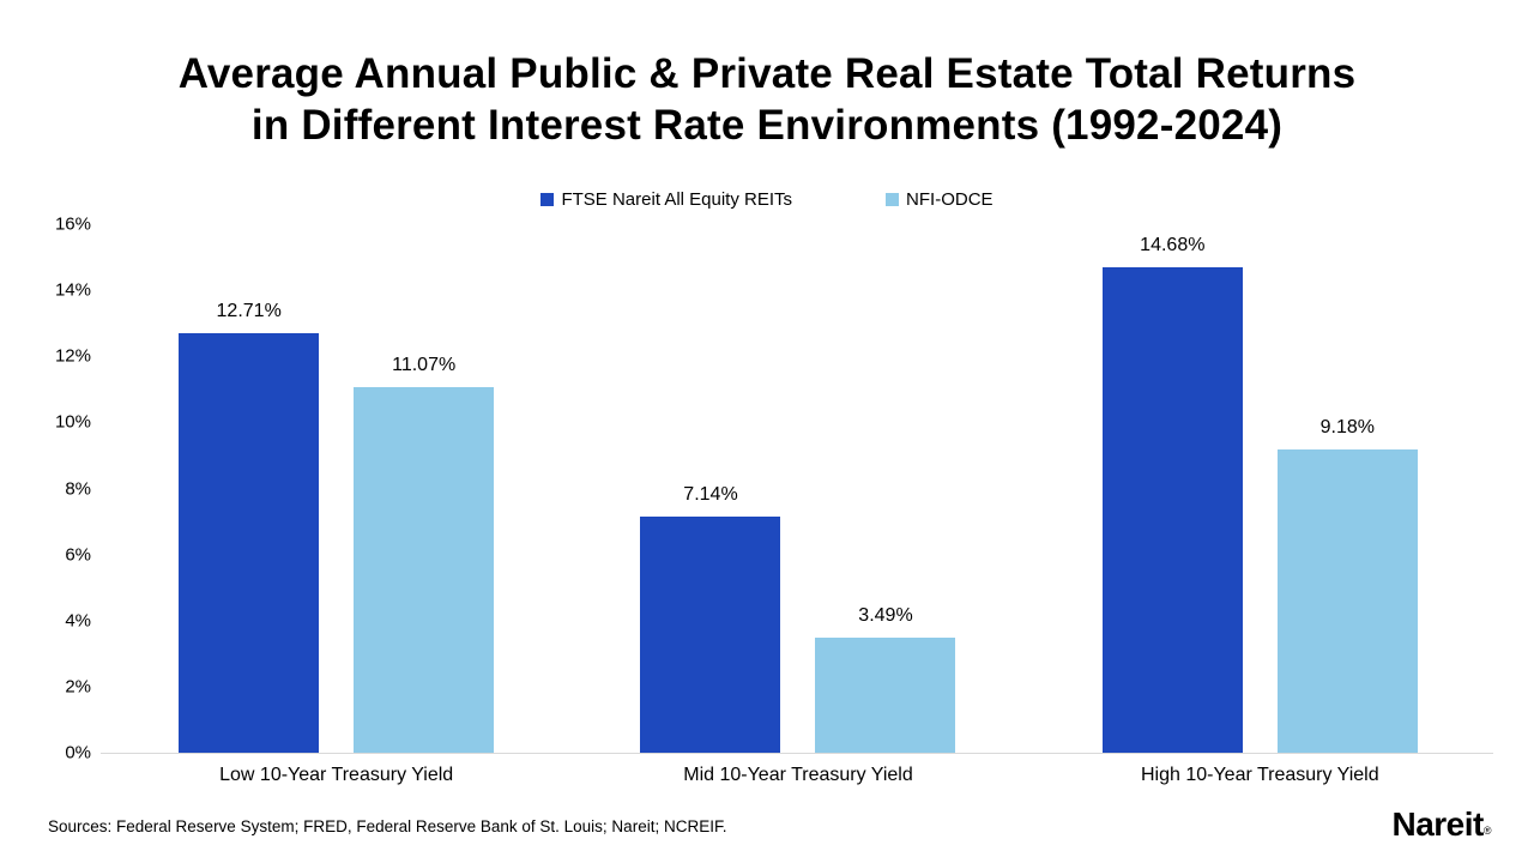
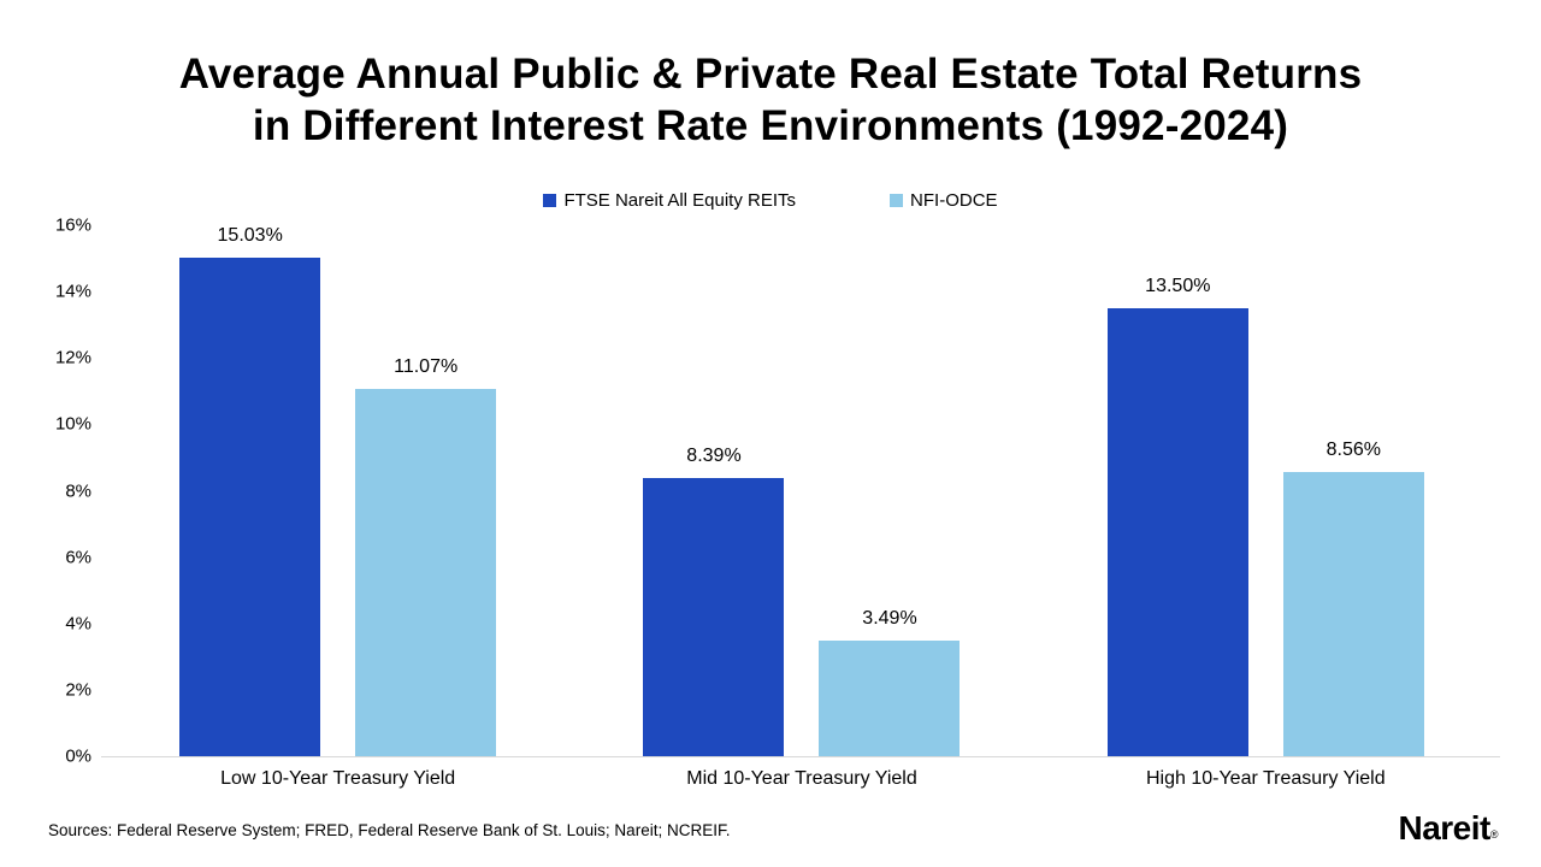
FTSE Nareit All Equity REITs/Low 10-Year Treasury Yield: 12.71% -> 15.03%
FTSE Nareit All Equity REITs/Mid 10-Year Treasury Yield: 7.14% -> 8.39%
FTSE Nareit All Equity REITs/High 10-Year Treasury Yield: 14.68% -> 13.50%
NFI-ODCE/High 10-Year Treasury Yield: 9.18% -> 8.56%
